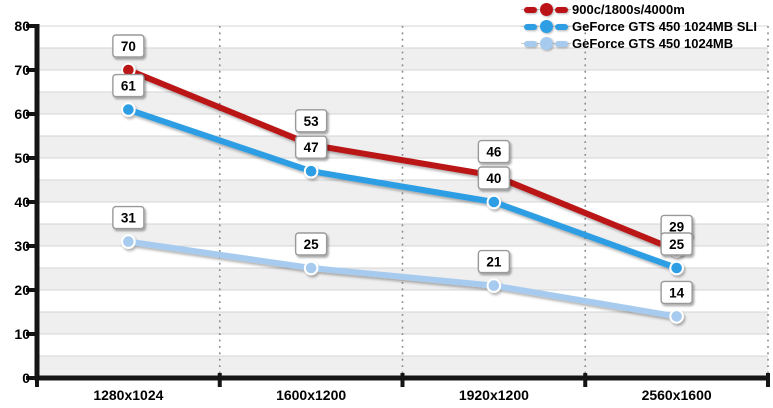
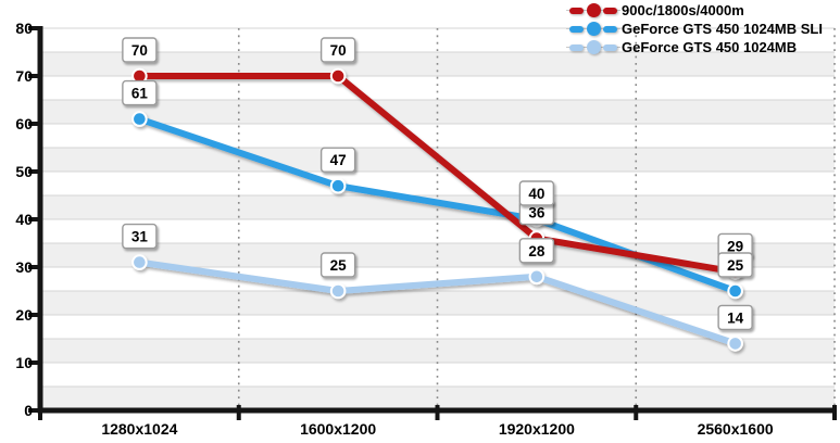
900c/1800s/4000m/1600x1200: 53 -> 70
900c/1800s/4000m/1920x1200: 46 -> 36
GeForce GTS 450 1024MB/1920x1200: 21 -> 28
